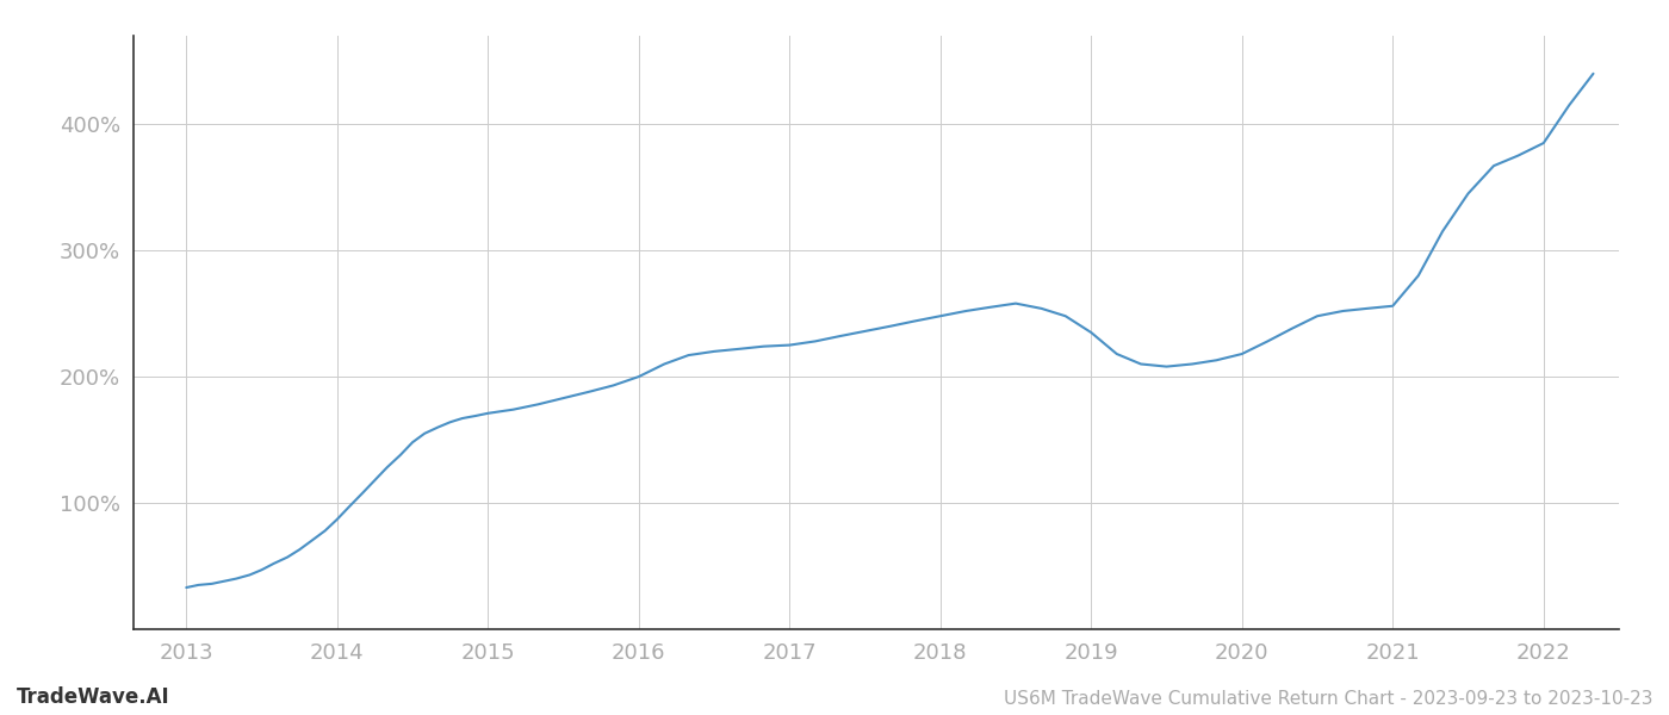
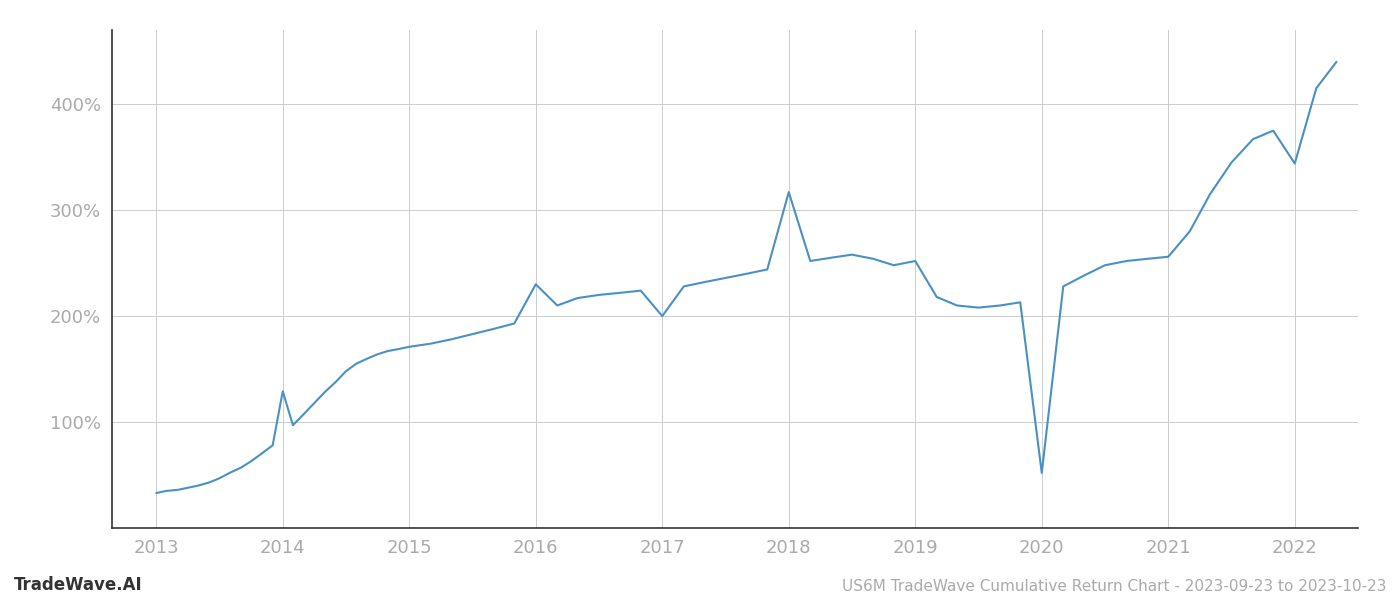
2014: 87% -> 129%
2016: 200% -> 230%
2017: 225% -> 200%
2018: 248% -> 317%
2019: 235% -> 252%
2020: 218% -> 52%
2022: 385% -> 344%
